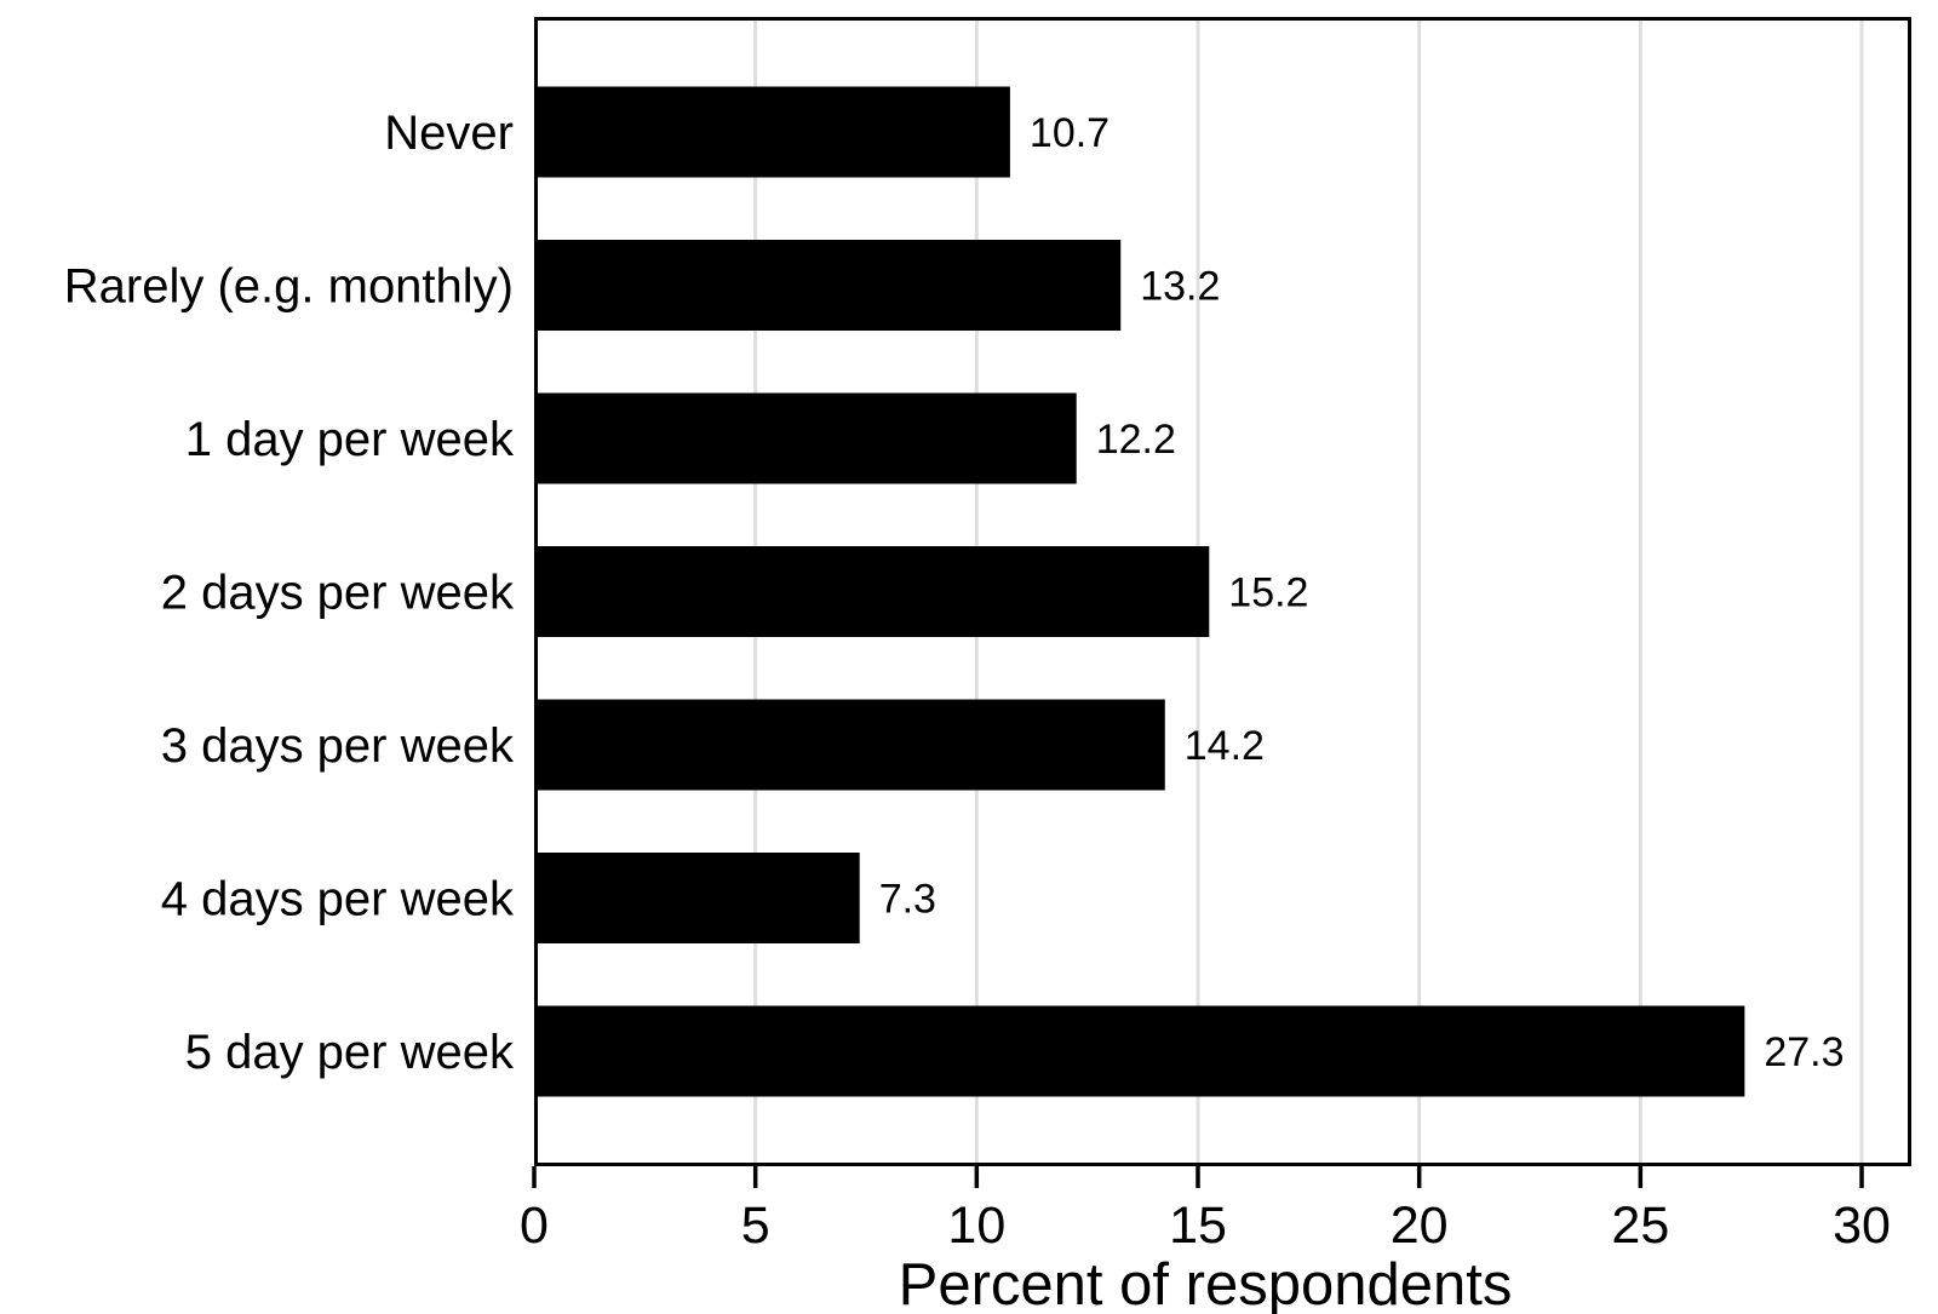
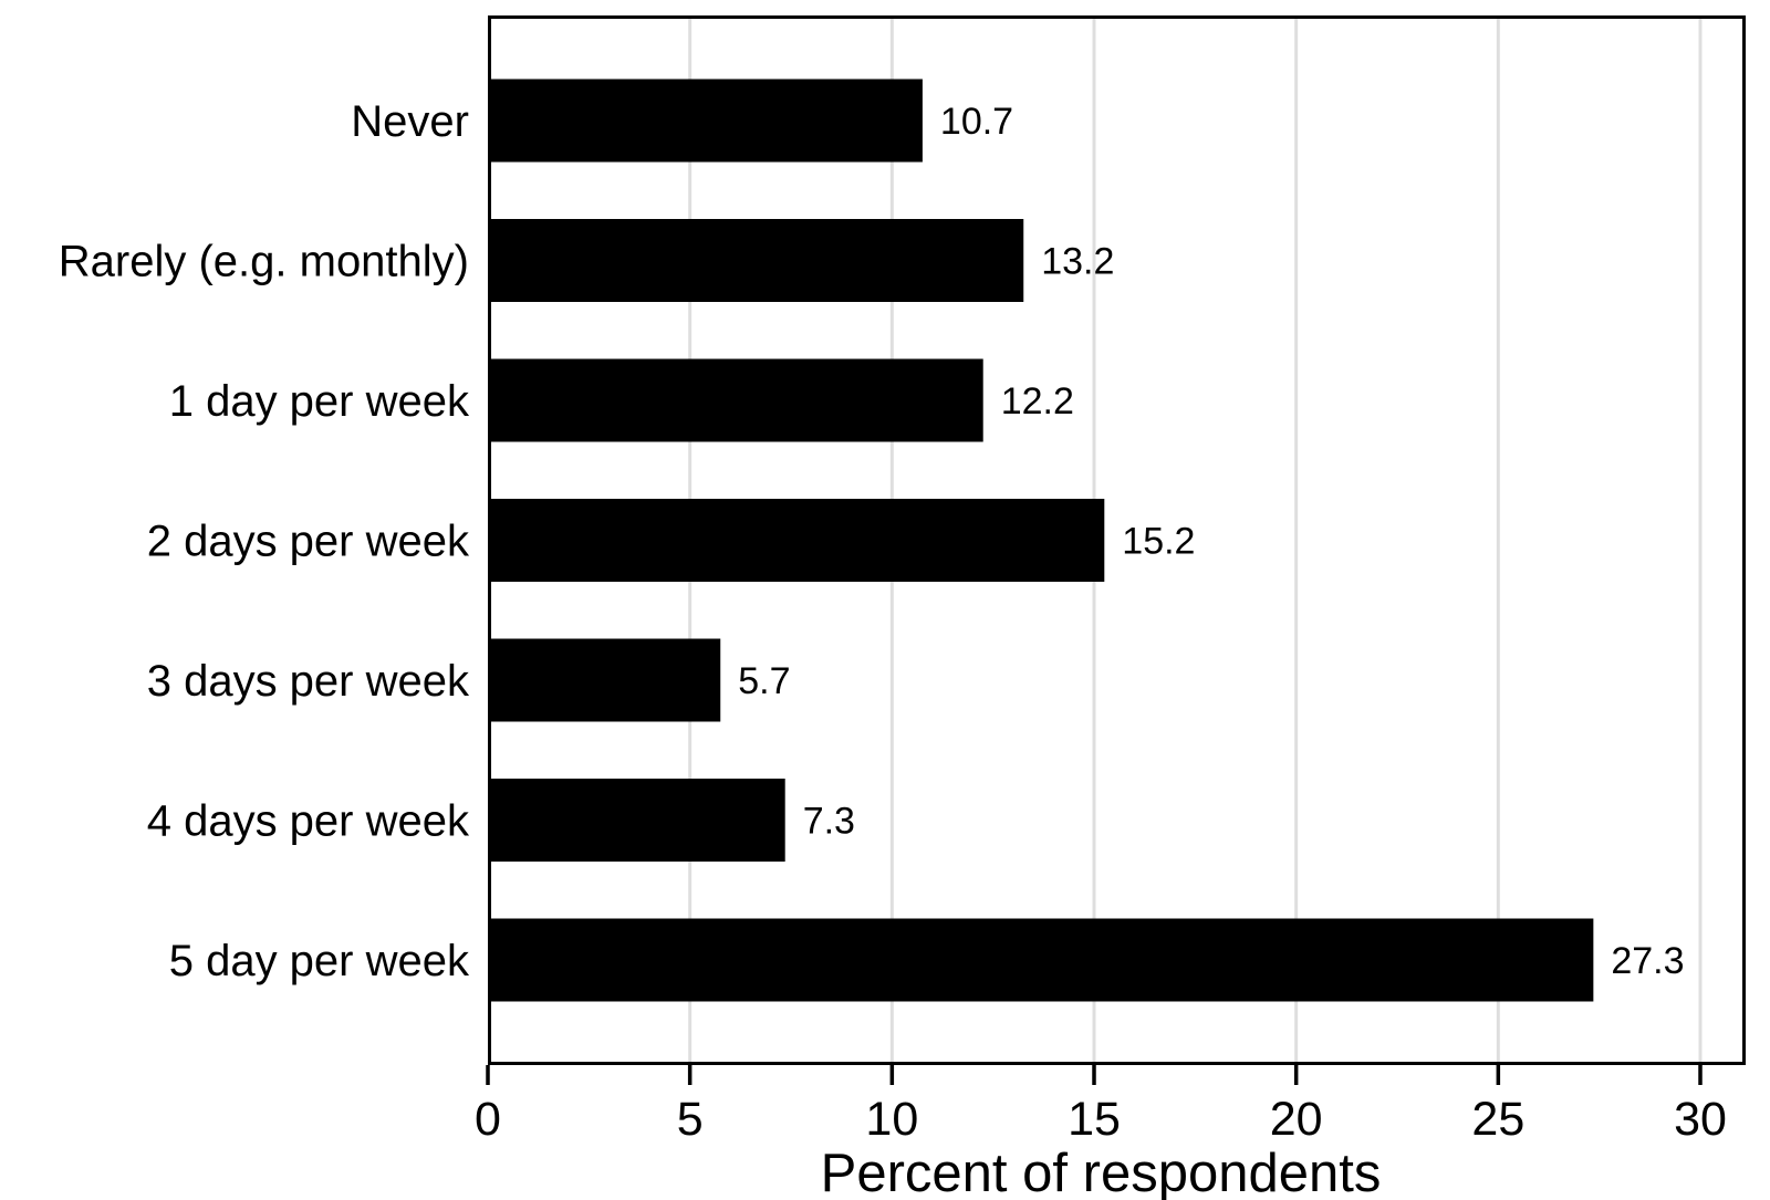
3 days per week: 14.2 -> 5.7
